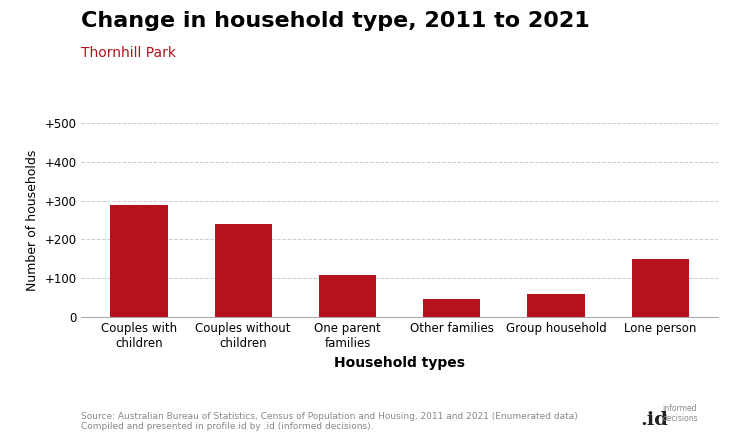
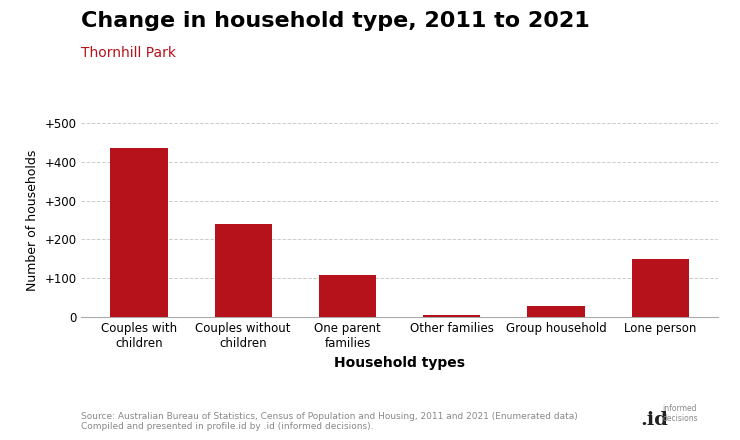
Couples with children: 290 -> 435
Other families: 45 -> 5
Group household: 60 -> 28
